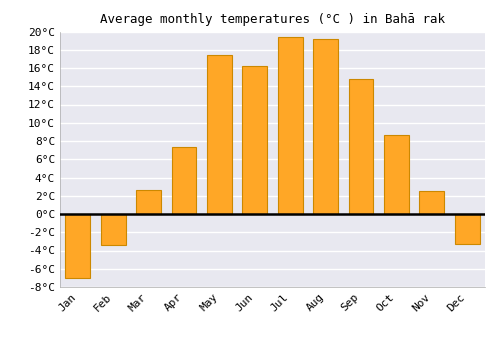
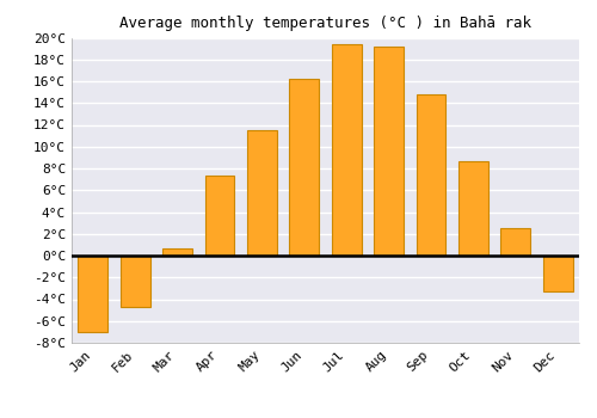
Feb: -3.4°C -> -4.7°C
Mar: 2.6°C -> 0.7°C
May: 17.4°C -> 11.5°C
